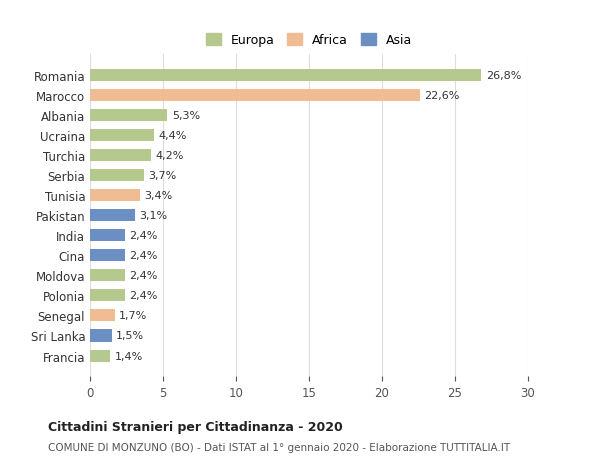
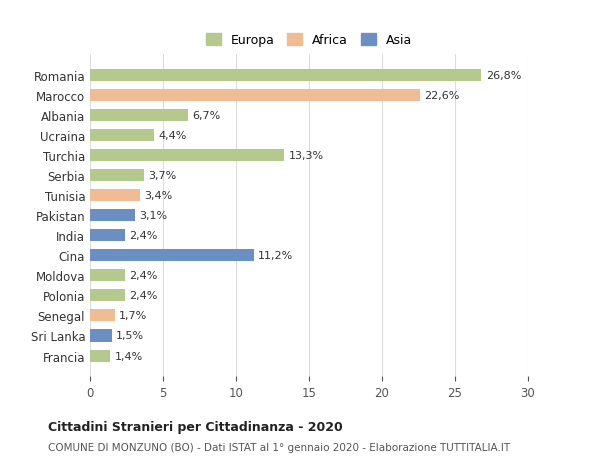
Albania: 5,3% -> 6,7%
Turchia: 4,2% -> 13,3%
Cina: 2,4% -> 11,2%
